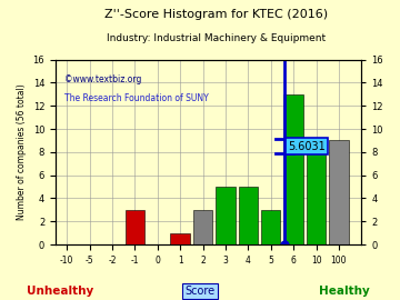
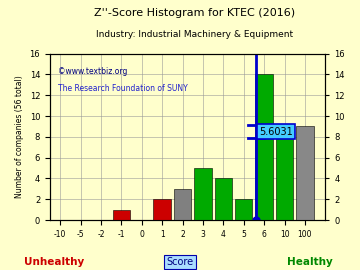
-1: 3 -> 1
1: 1 -> 2
4: 5 -> 4
5: 3 -> 2
6: 13 -> 14
